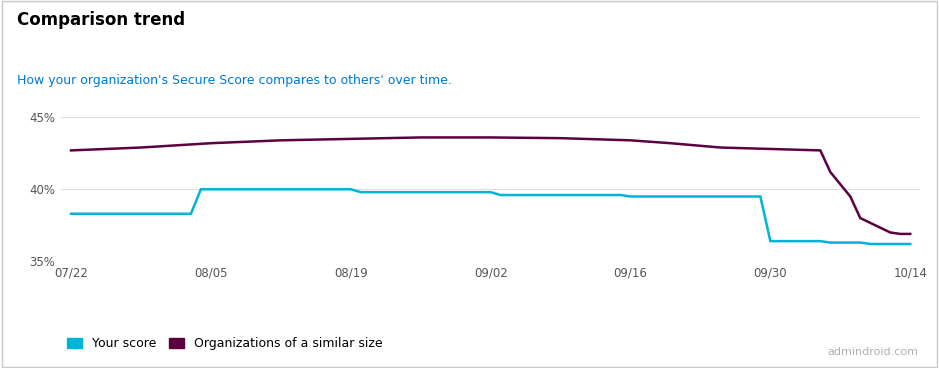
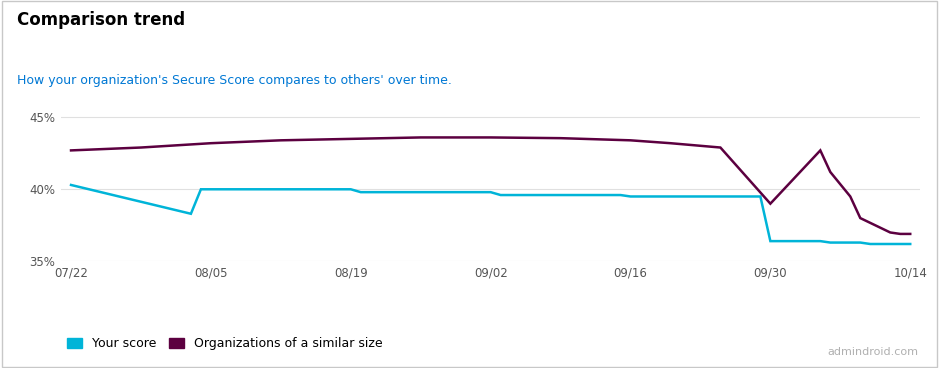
Your score/07/22: 38.3% -> 40.3%
Organizations of a similar size/09/30: 42.8% -> 39.0%
